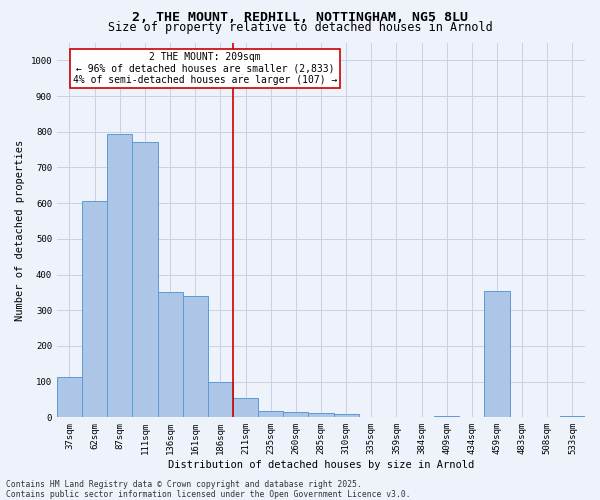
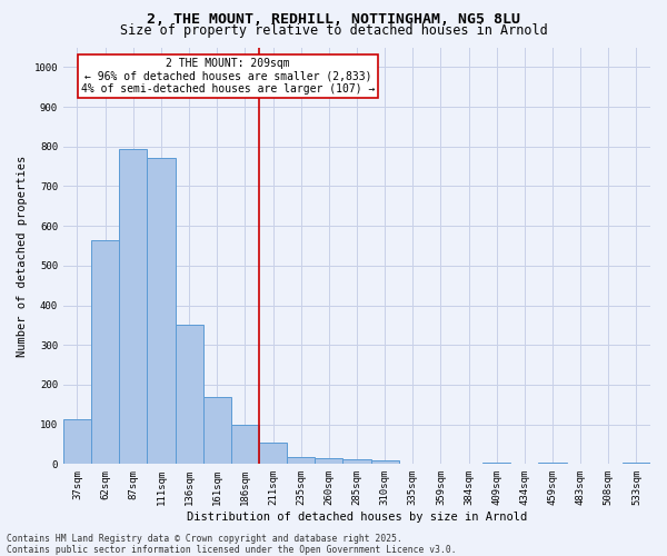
62sqm: 605 -> 563
161sqm: 340 -> 168
459sqm: 355 -> 5
